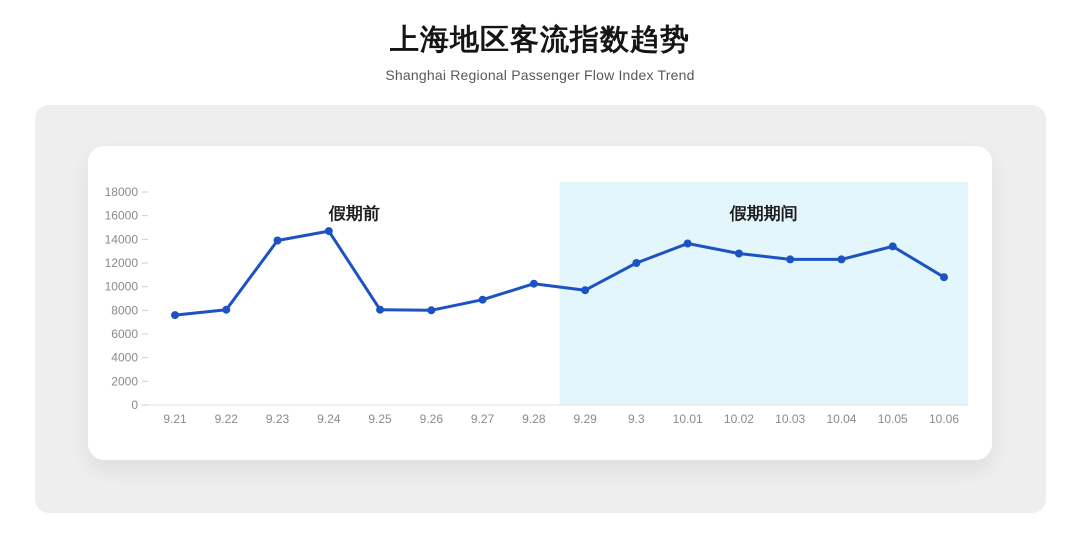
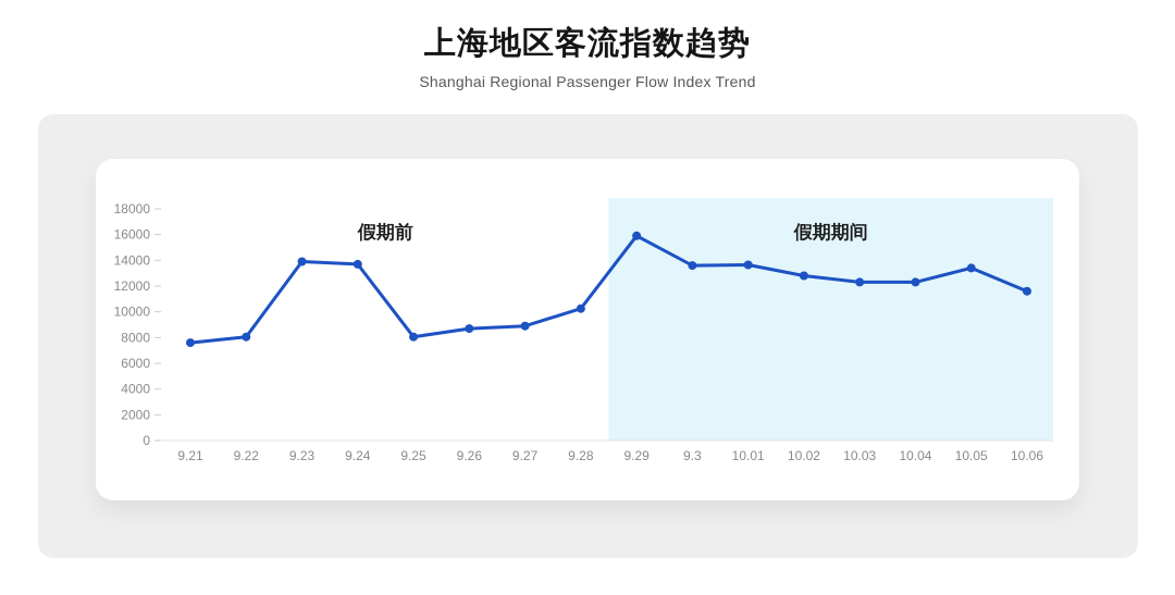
9.24: 14700 -> 13700
9.26: 8000 -> 8700
9.29: 9700 -> 15900
9.3: 12000 -> 13600
10.06: 10800 -> 11600
